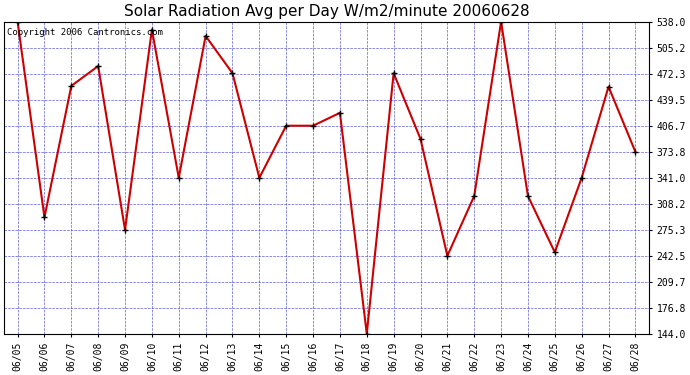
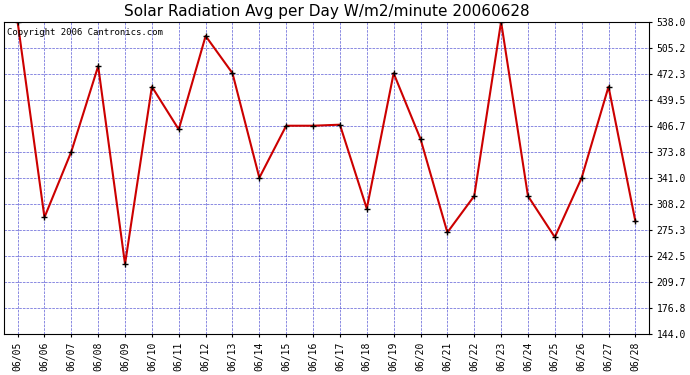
06/07: 457 -> 374
06/09: 275 -> 232
06/10: 528 -> 456
06/11: 341 -> 402
06/17: 423 -> 408
06/18: 144 -> 302
06/21: 242 -> 272
06/25: 247 -> 266
06/28: 374 -> 286
